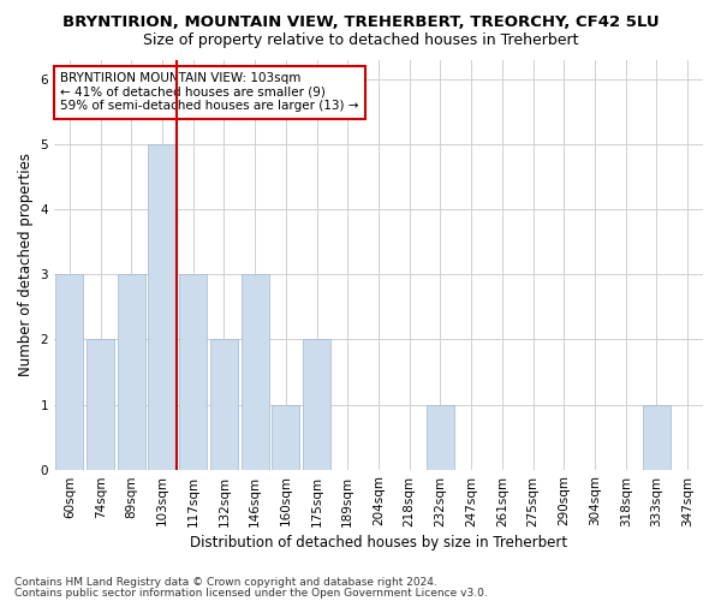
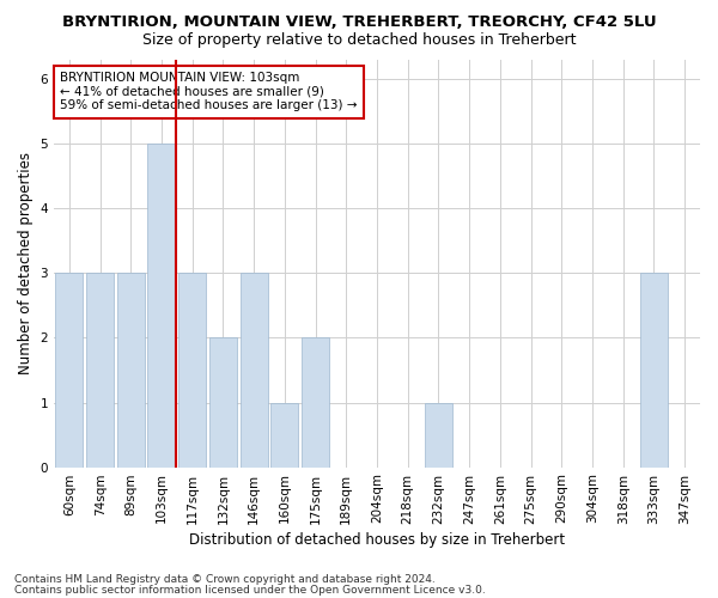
74sqm: 2 -> 3
333sqm: 1 -> 3
